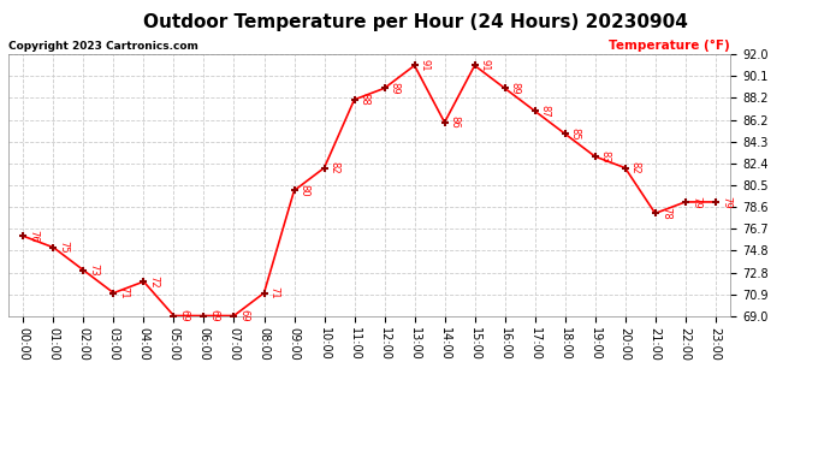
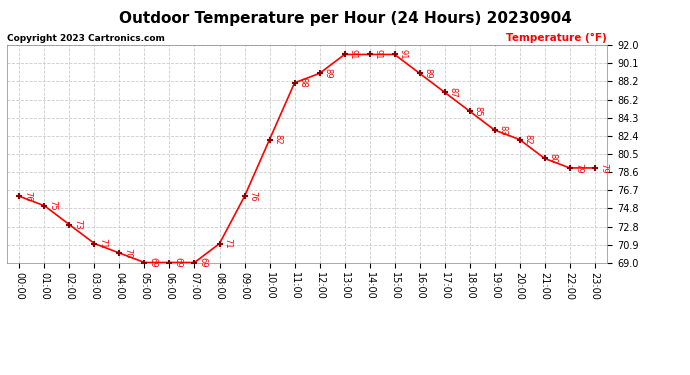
04:00: 72 -> 70
09:00: 80 -> 76
14:00: 86 -> 91
21:00: 78 -> 80
